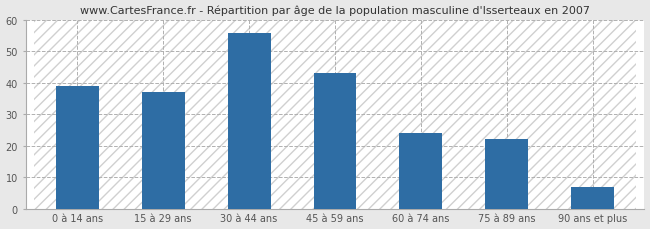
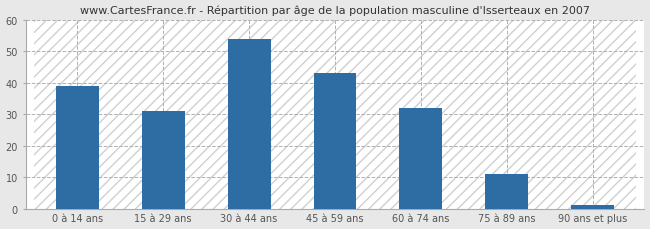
15 à 29 ans: 37 -> 31
30 à 44 ans: 56 -> 54
60 à 74 ans: 24 -> 32
75 à 89 ans: 22 -> 11
90 ans et plus: 7 -> 1
